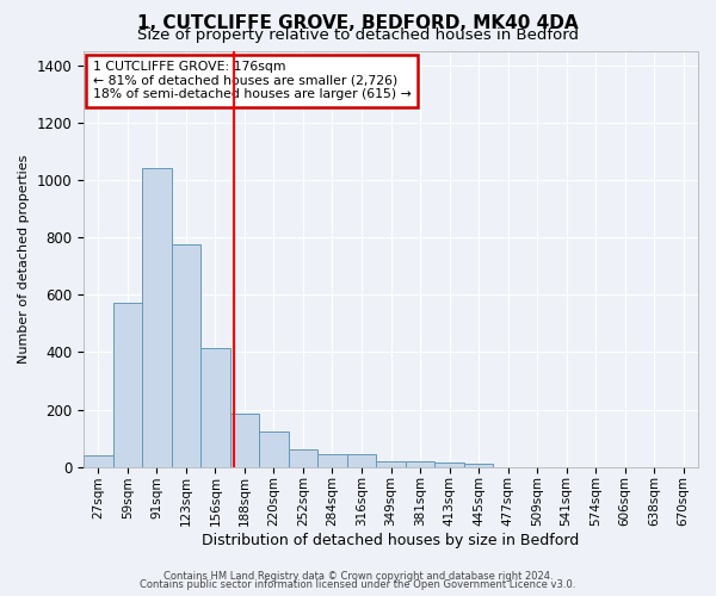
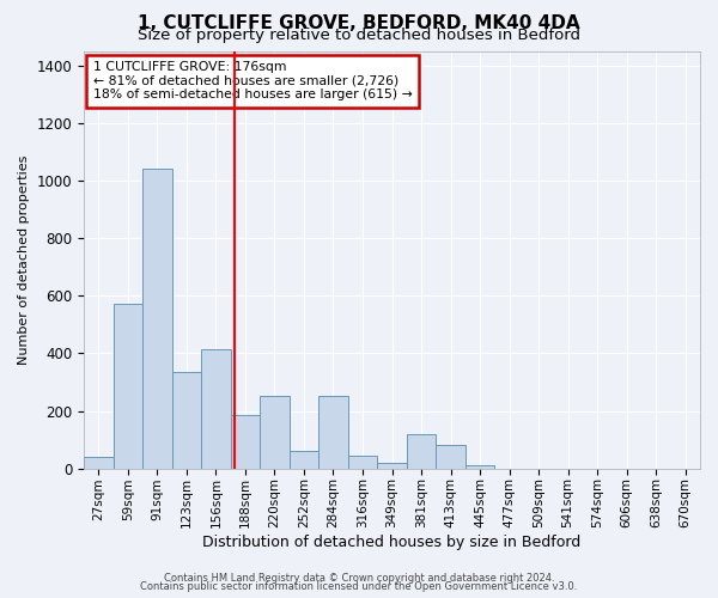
123sqm: 775 -> 335
220sqm: 125 -> 250
284sqm: 45 -> 250
381sqm: 20 -> 120
413sqm: 15 -> 80
